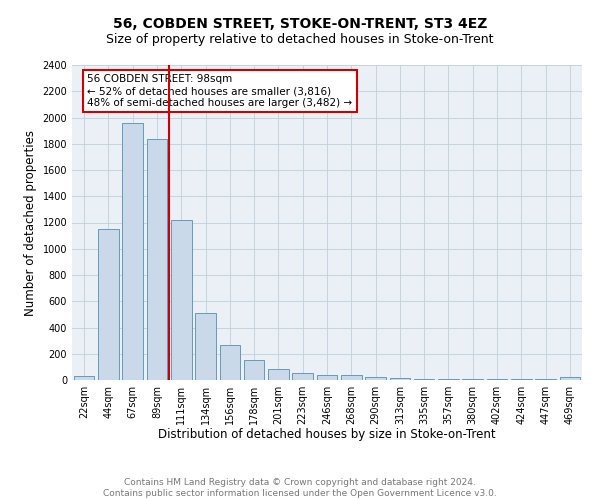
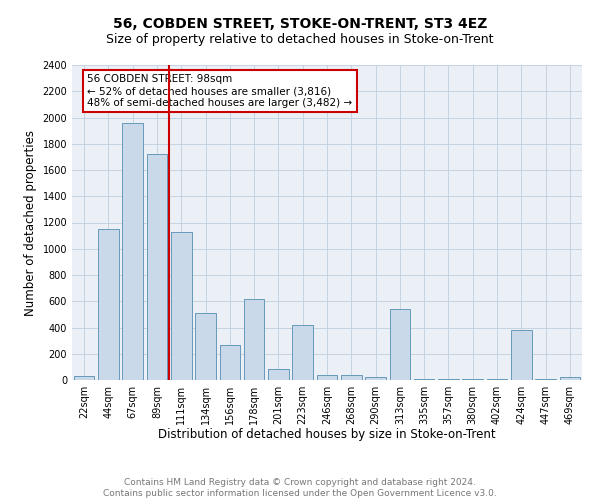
89sqm: 1840 -> 1720
111sqm: 1220 -> 1130
178sqm: 150 -> 620
223sqm: 50 -> 420
313sqm: 20 -> 540
424sqm: 0 -> 380
